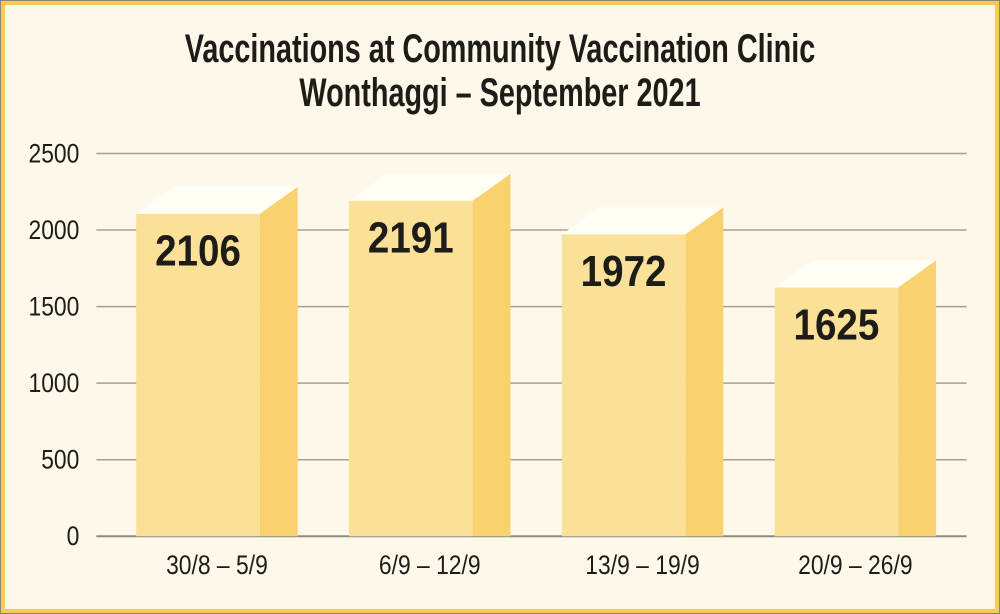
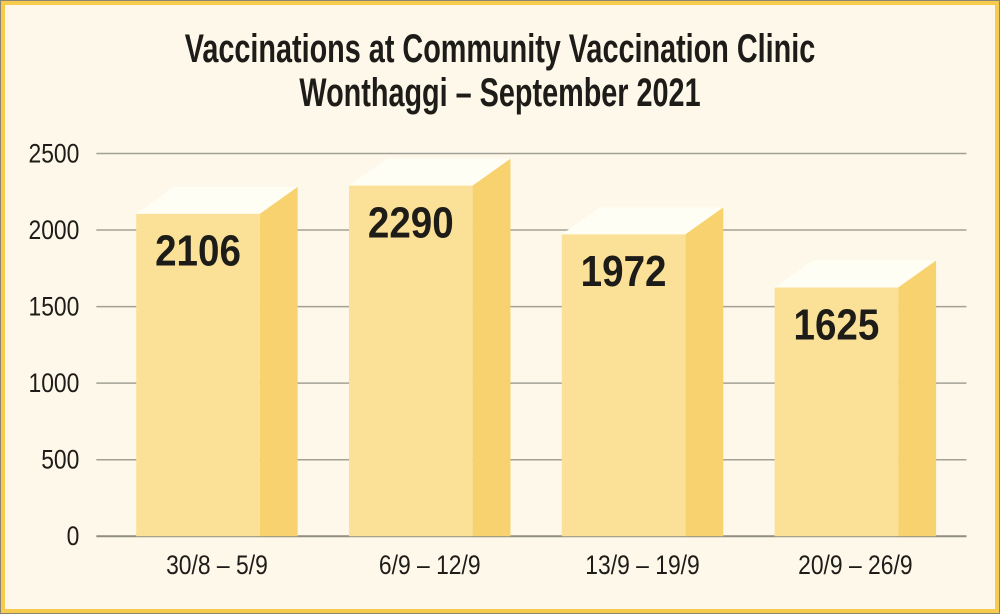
6/9 – 12/9: 2191 -> 2290
